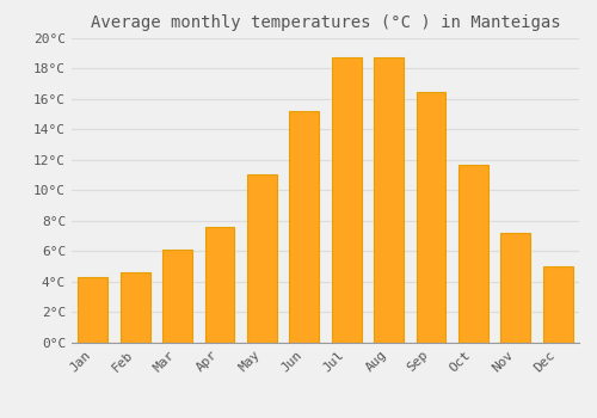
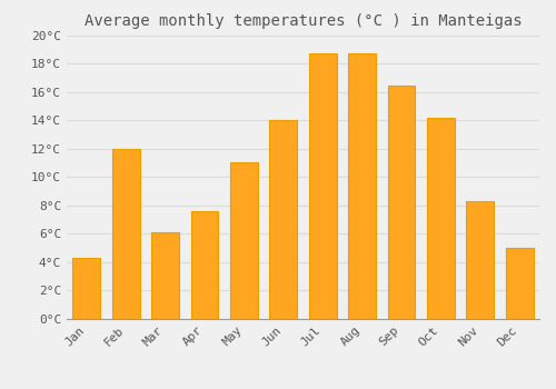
Feb: 4.6°C -> 12.0°C
Jun: 15.2°C -> 14.0°C
Oct: 11.7°C -> 14.2°C
Nov: 7.2°C -> 8.3°C
